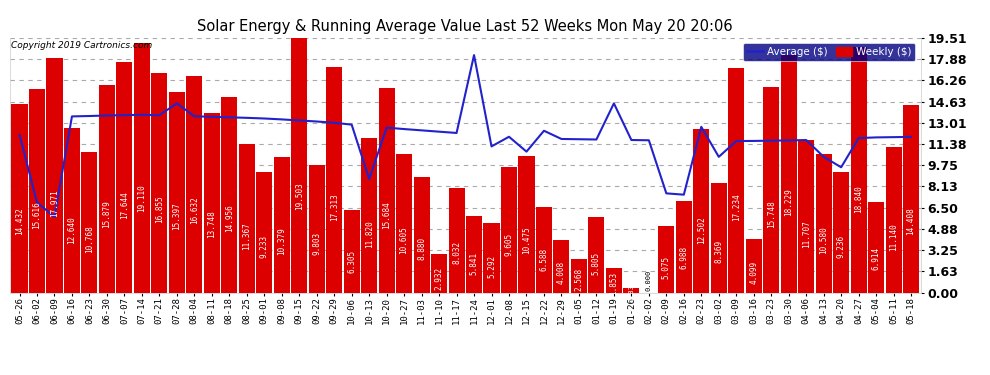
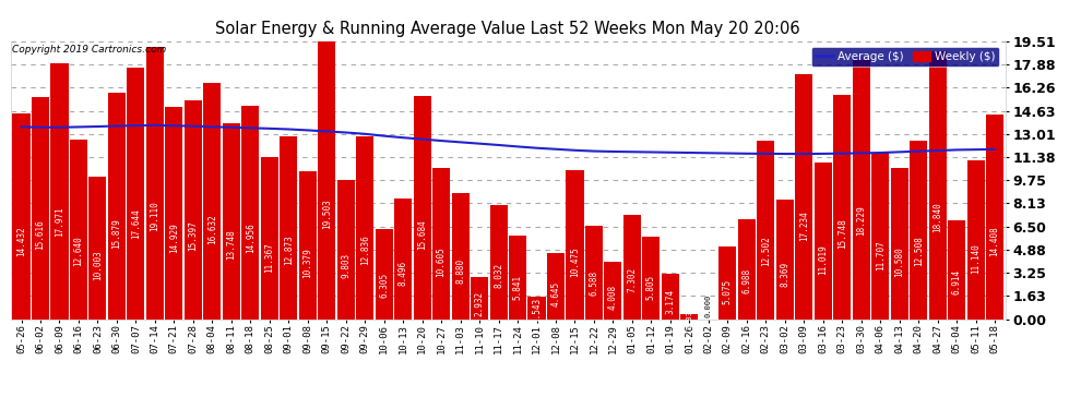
Average ($)/05-26: 12.1 -> 13.5
Average ($)/06-02: 6.9 -> 13.5
Average ($)/06-09: 5.8 -> 13.5
Weekly ($)/06-23: 10.768 -> 10.003
Weekly ($)/07-21: 16.855 -> 14.929
Average ($)/07-28: 14.5 -> 13.6
Weekly ($)/09-01: 9.233 -> 12.873
Weekly ($)/09-29: 17.313 -> 12.836
Weekly ($)/10-13: 11.820 -> 8.496
Average ($)/10-13: 8.7 -> 12.8
Average ($)/11-24: 18.2 -> 12.1
Weekly ($)/12-01: 5.292 -> 1.543
Average ($)/12-01: 11.2 -> 12.0
Weekly ($)/12-08: 9.605 -> 4.645
Average ($)/12-15: 10.8 -> 11.9
Average ($)/12-22: 12.4 -> 11.8
Weekly ($)/01-05: 2.568 -> 7.302
Weekly ($)/01-19: 1.853 -> 3.174
Average ($)/01-19: 14.5 -> 11.7
Average ($)/02-09: 7.6 -> 11.7
Average ($)/02-16: 7.5 -> 11.6
Average ($)/02-23: 12.7 -> 11.6
Average ($)/03-02: 10.4 -> 11.6
Weekly ($)/03-16: 4.099 -> 11.019
Average ($)/04-13: 10.4 -> 11.7
Weekly ($)/04-20: 9.236 -> 12.508
Average ($)/04-20: 9.6 -> 11.8
